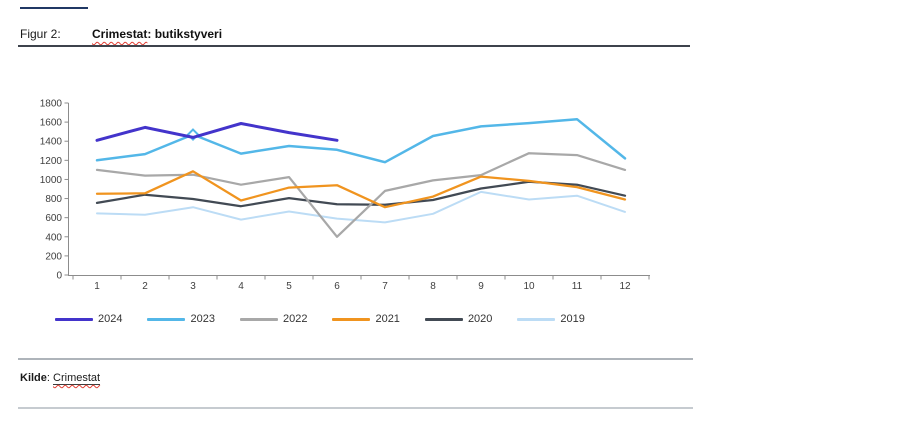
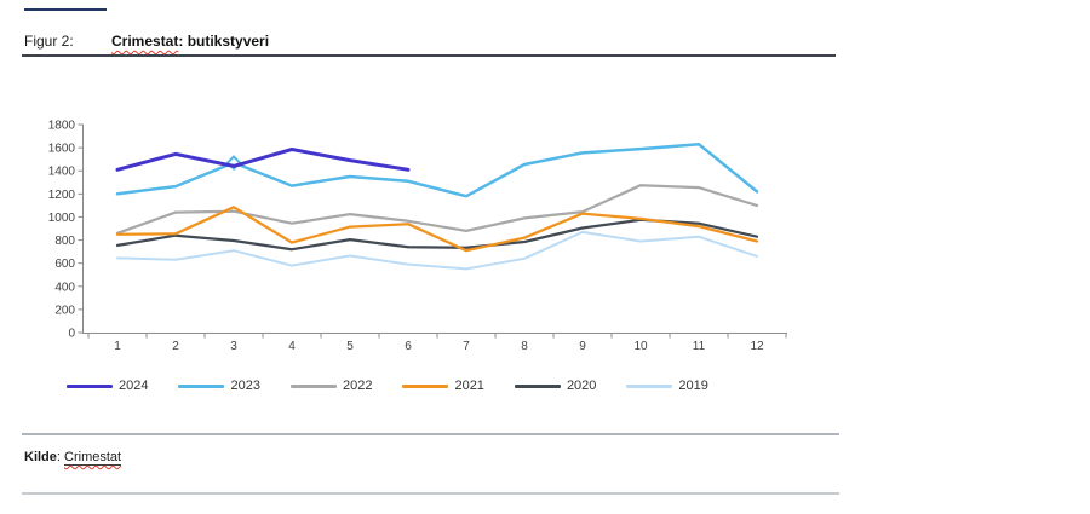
2022/1: 1100 -> 900
2022/6: 400 -> 1000
